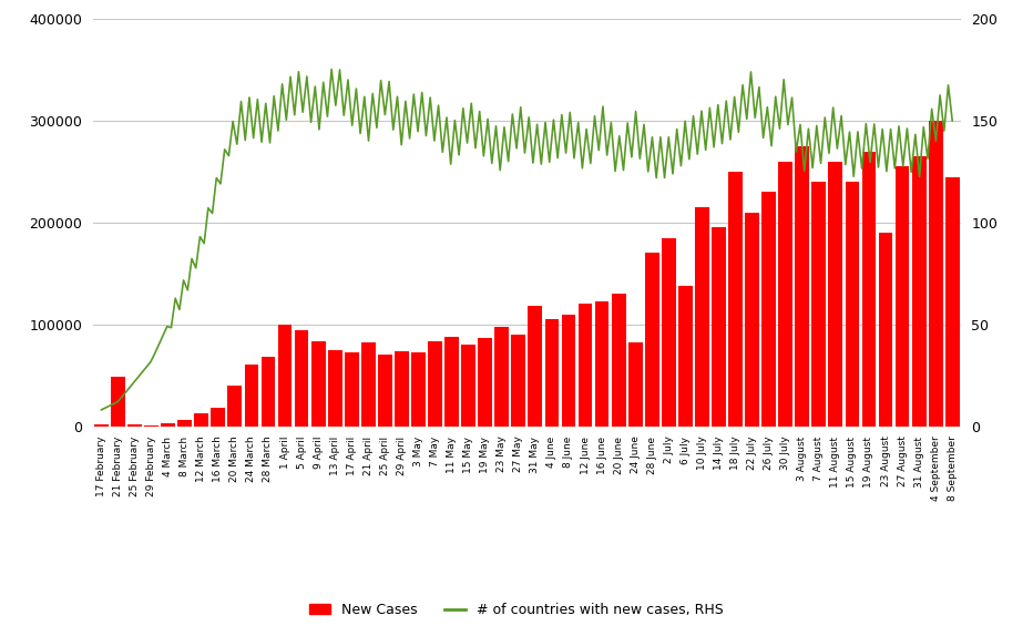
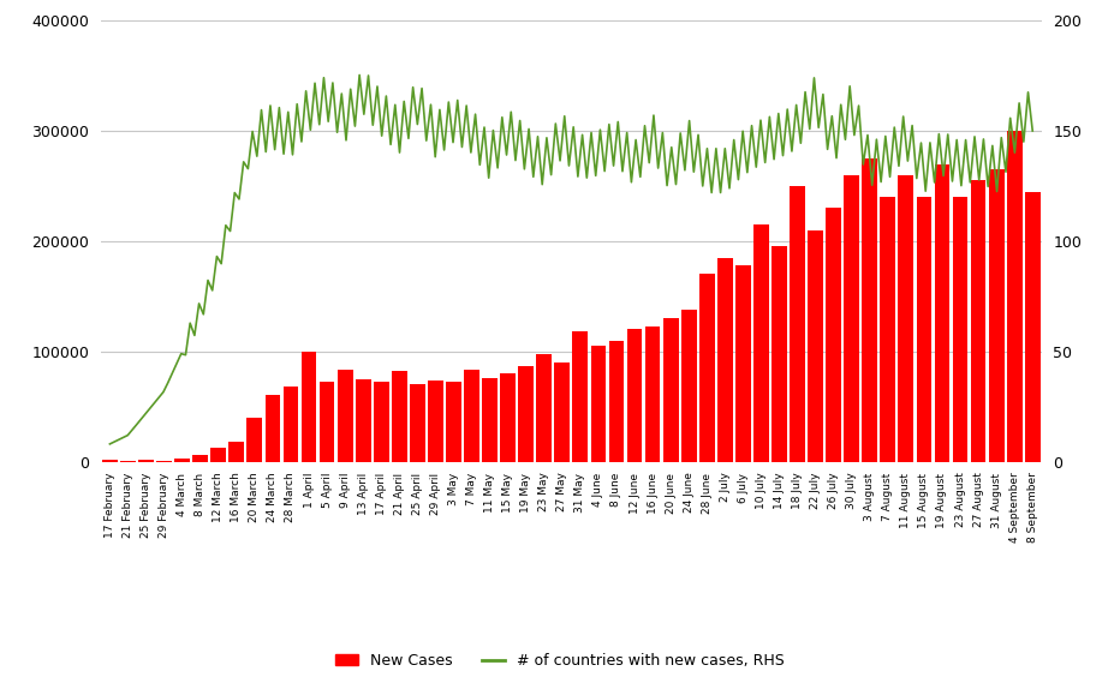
New Cases/21 February: 48000 -> 1000
New Cases/5 April: 94000 -> 72000
New Cases/11 May: 88000 -> 76000
New Cases/24 June: 82000 -> 138000
New Cases/6 July: 138000 -> 178000
New Cases/23 August: 190000 -> 240000
